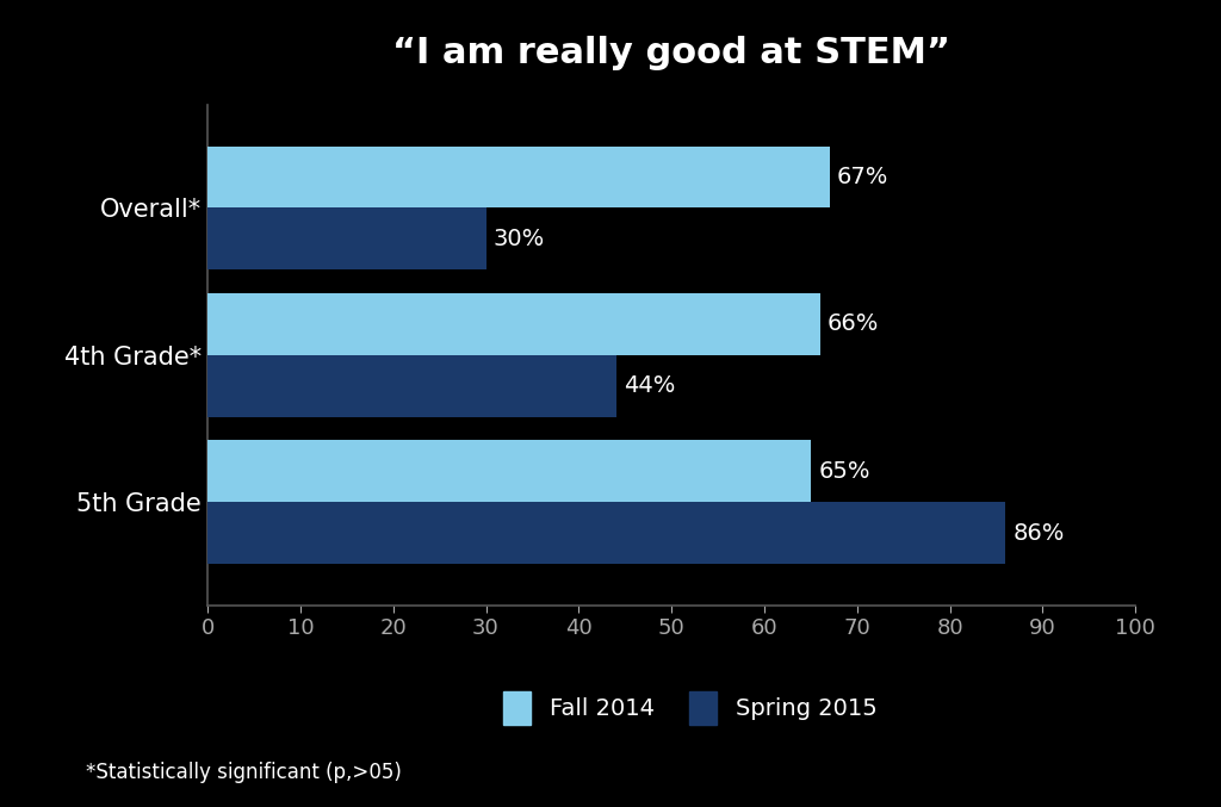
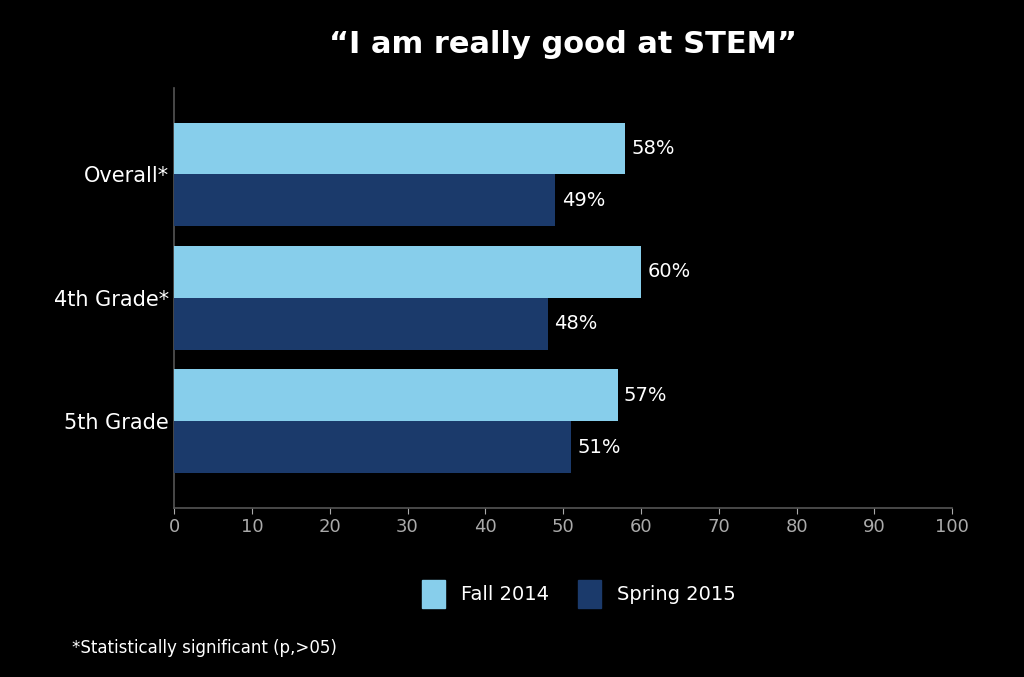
Fall 2014/Overall*: 67% -> 58%
Spring 2015/Overall*: 30% -> 49%
Fall 2014/4th Grade*: 66% -> 60%
Spring 2015/4th Grade*: 44% -> 48%
Fall 2014/5th Grade: 65% -> 57%
Spring 2015/5th Grade: 86% -> 51%
